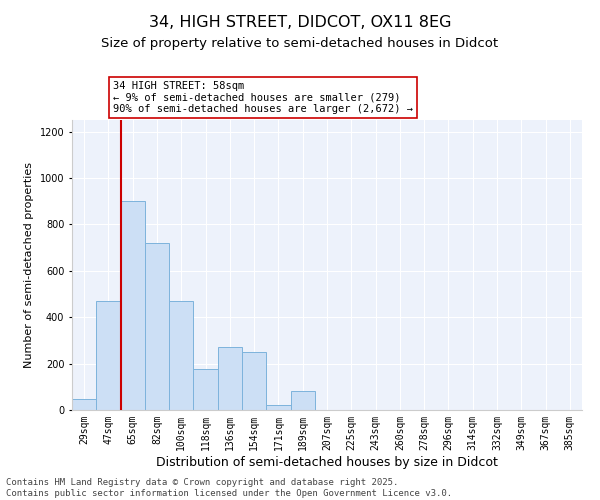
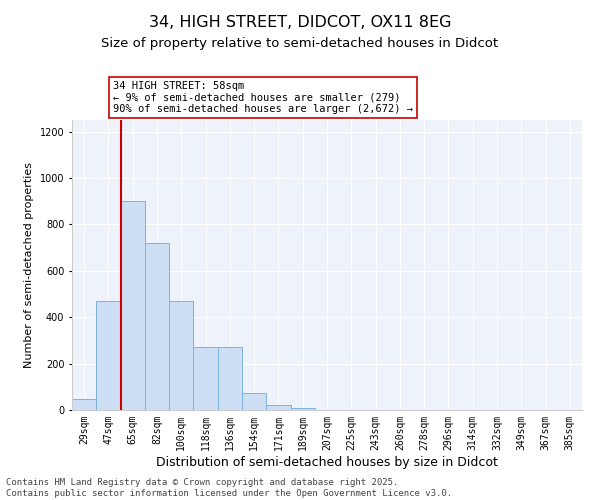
118sqm: 175 -> 270
154sqm: 250 -> 75
189sqm: 80 -> 10
